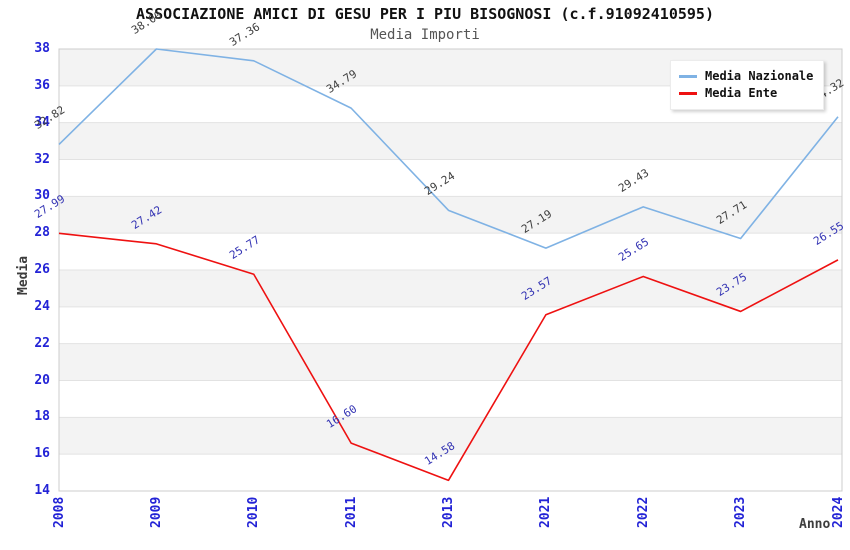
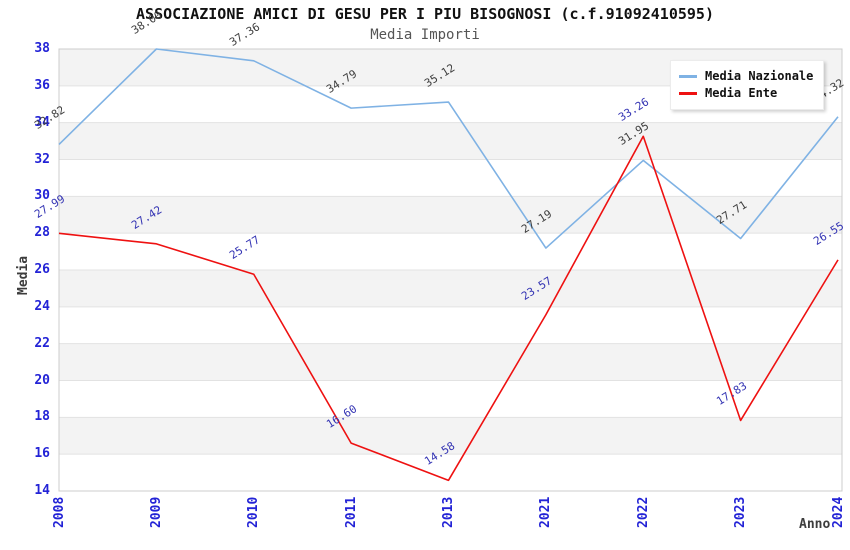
Media Nazionale/2013: 29.24 -> 35.12
Media Nazionale/2022: 29.43 -> 31.95
Media Ente/2022: 25.65 -> 33.26
Media Ente/2023: 23.75 -> 17.83
